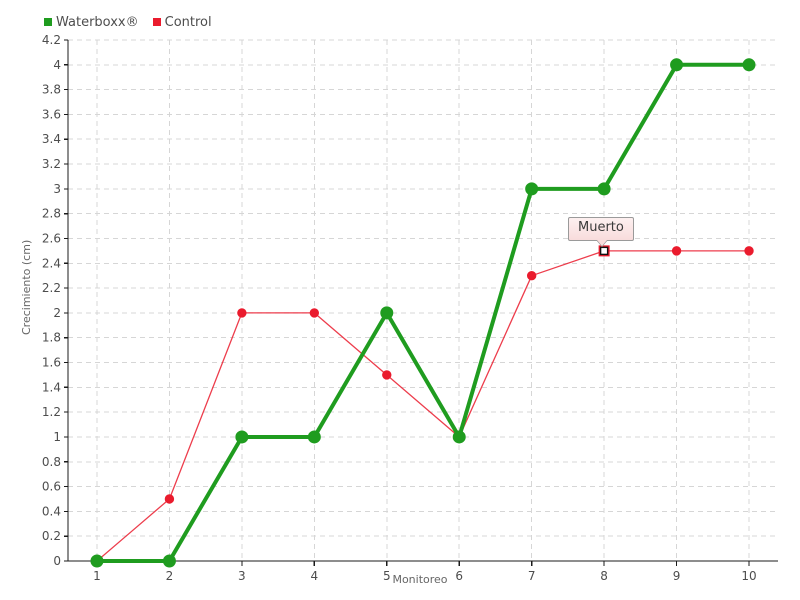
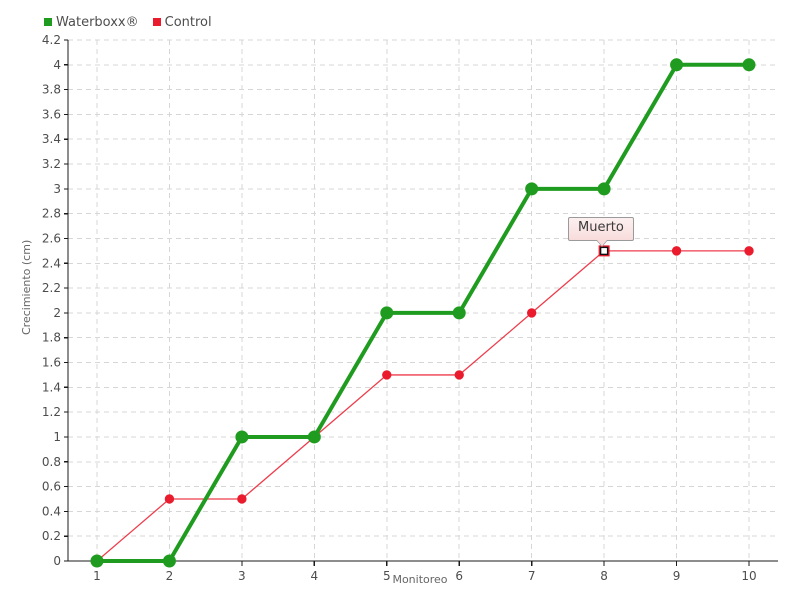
Control/3: 2.0 -> 0.5
Control/4: 2.0 -> 1.0
Waterboxx®/6: 1 -> 2
Control/6: 1.0 -> 1.5
Control/7: 2.3 -> 2.0
